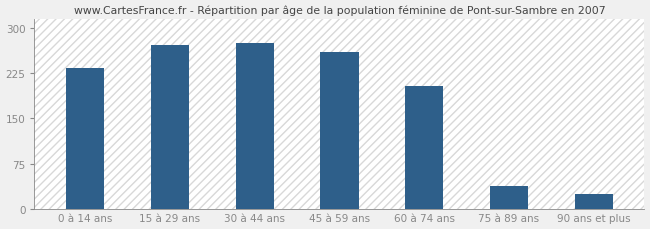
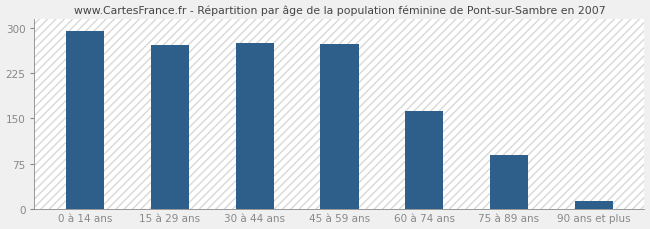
0 à 14 ans: 234 -> 295
45 à 59 ans: 260 -> 273
60 à 74 ans: 204 -> 163
75 à 89 ans: 38 -> 90
90 ans et plus: 26 -> 13
